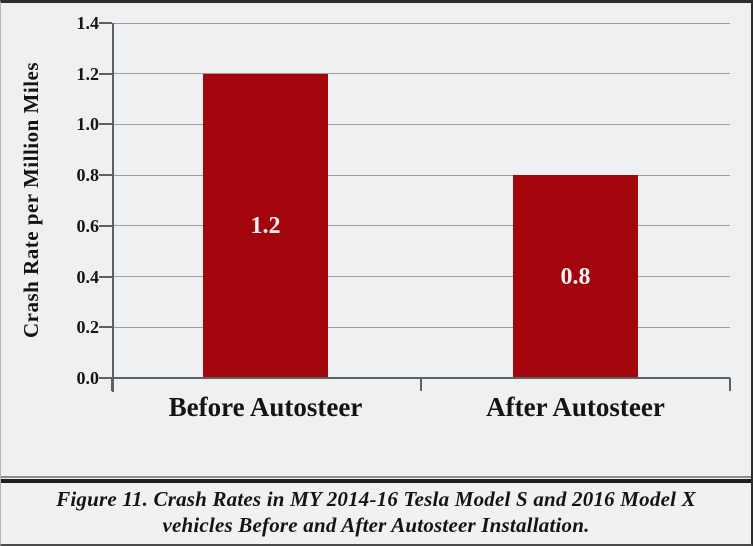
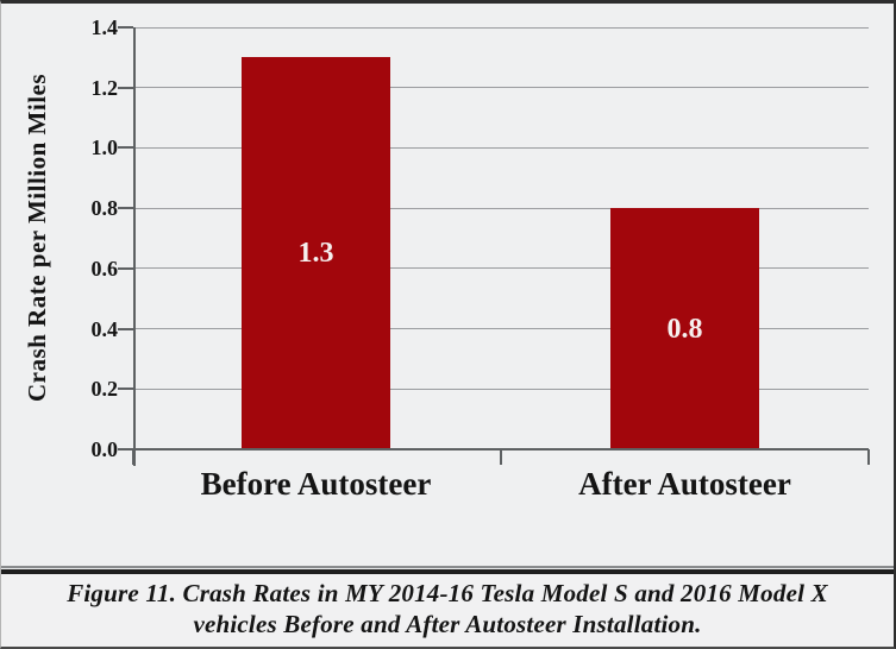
Before Autosteer: 1.2 -> 1.3
